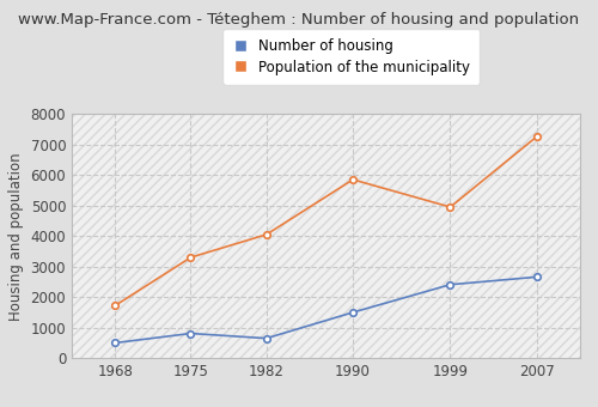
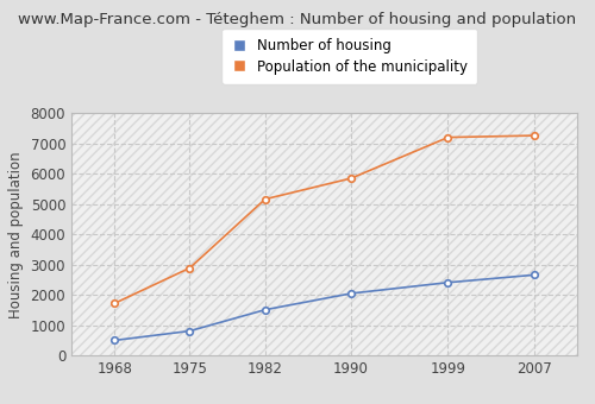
Population of the municipality/1975: 3300 -> 2890
Number of housing/1982: 650 -> 1510
Population of the municipality/1982: 4050 -> 5160
Number of housing/1990: 1500 -> 2050
Population of the municipality/1999: 4950 -> 7200
